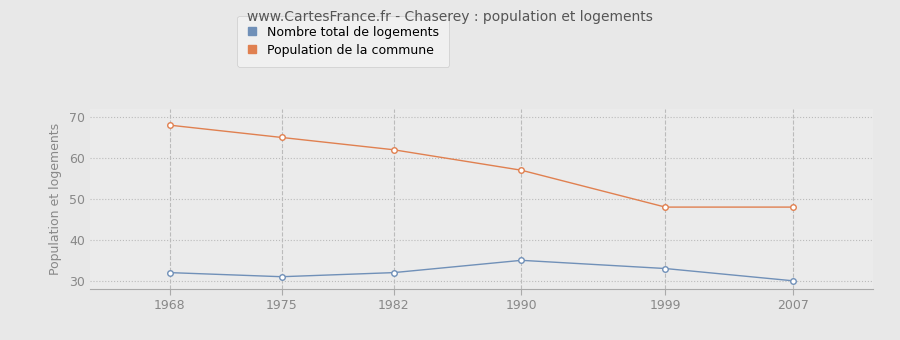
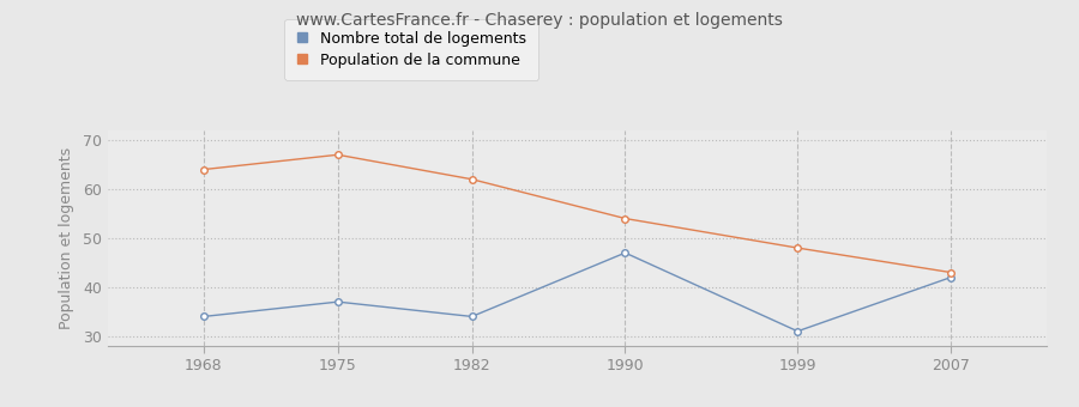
Nombre total de logements/1968: 32 -> 34
Population de la commune/1968: 68 -> 64
Nombre total de logements/1975: 31 -> 37
Population de la commune/1975: 65 -> 67
Nombre total de logements/1982: 32 -> 34
Nombre total de logements/1990: 35 -> 47
Population de la commune/1990: 57 -> 54
Nombre total de logements/1999: 33 -> 31
Nombre total de logements/2007: 30 -> 42
Population de la commune/2007: 48 -> 43
